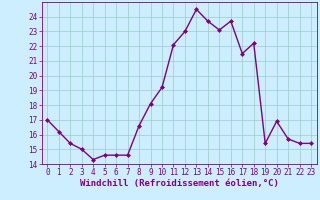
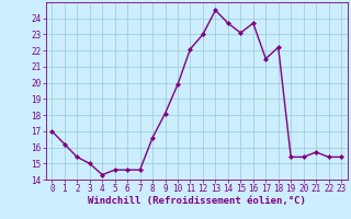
10: 19.2 -> 19.9
20: 16.9 -> 15.4
